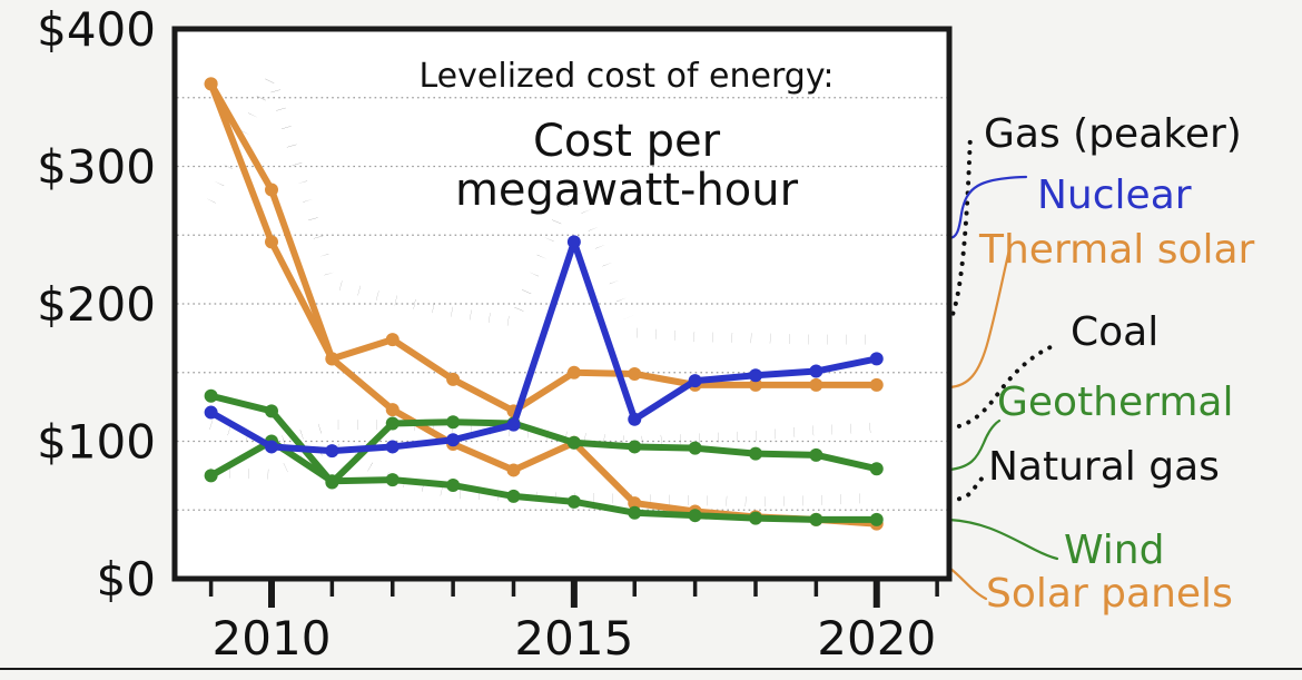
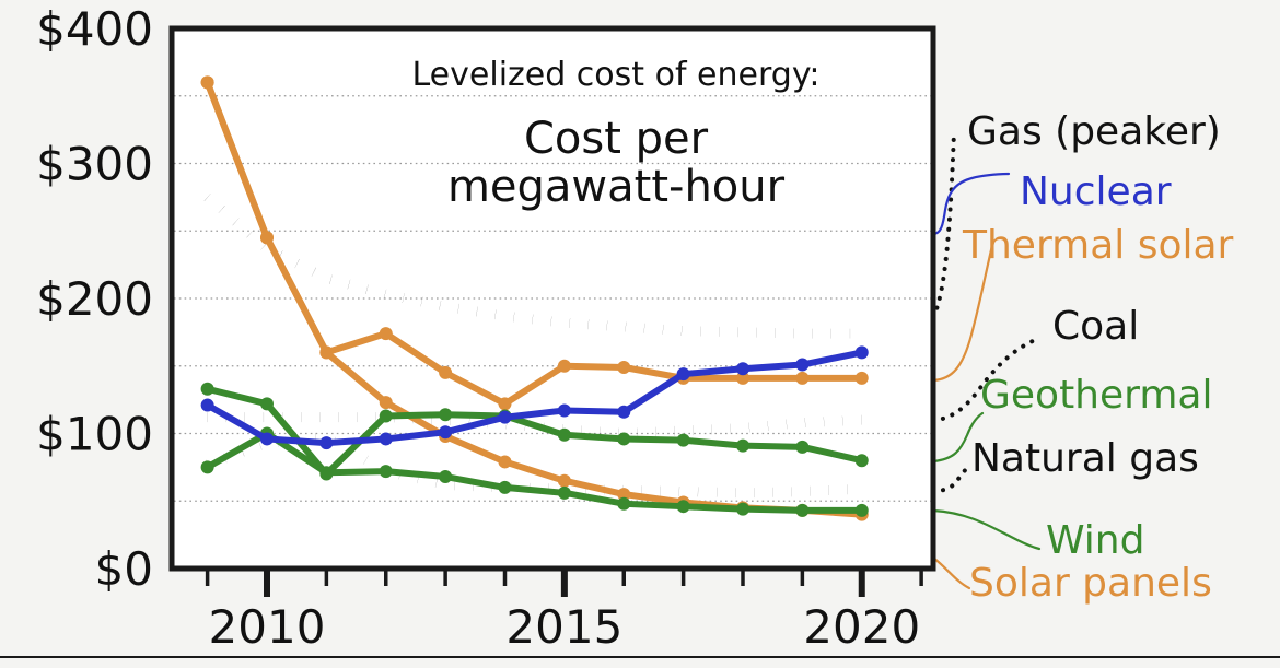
Gas (peaker)/2010: $365 -> $237
Coal/2010: $98 -> $112
Natural gas/2010: $76 -> $93
Solar panels/2010: $283 -> $245
Gas (peaker)/2015: $289 -> $182
Nuclear/2015: $245 -> $117
Solar panels/2015: $99 -> $65
